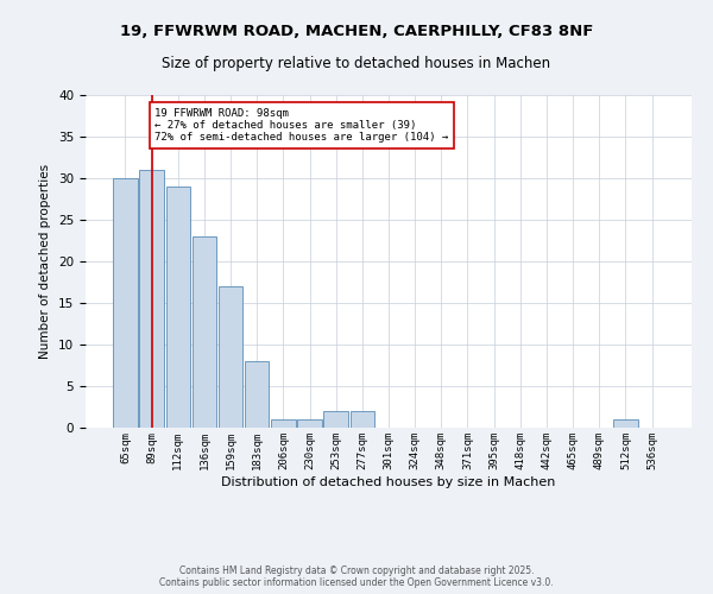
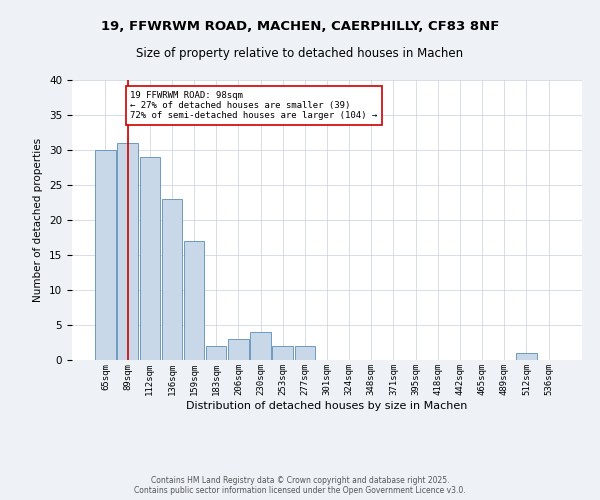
183sqm: 8 -> 2
206sqm: 1 -> 3
230sqm: 1 -> 4
